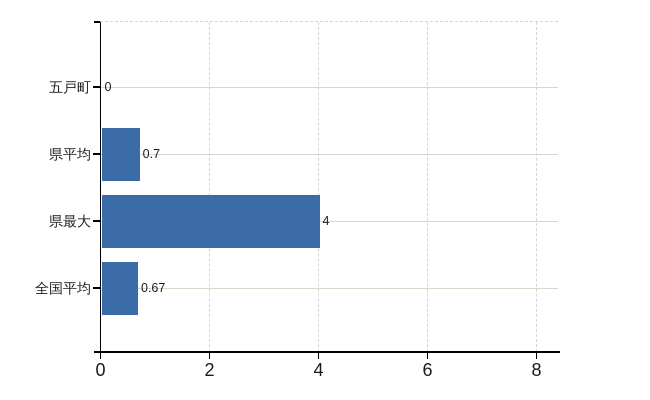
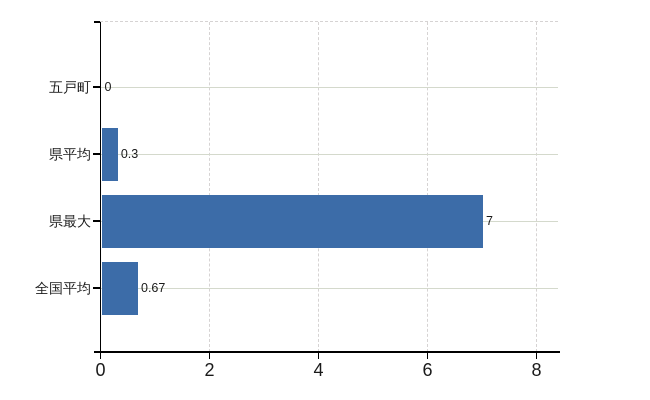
県平均: 0.7 -> 0.3
県最大: 4 -> 7
